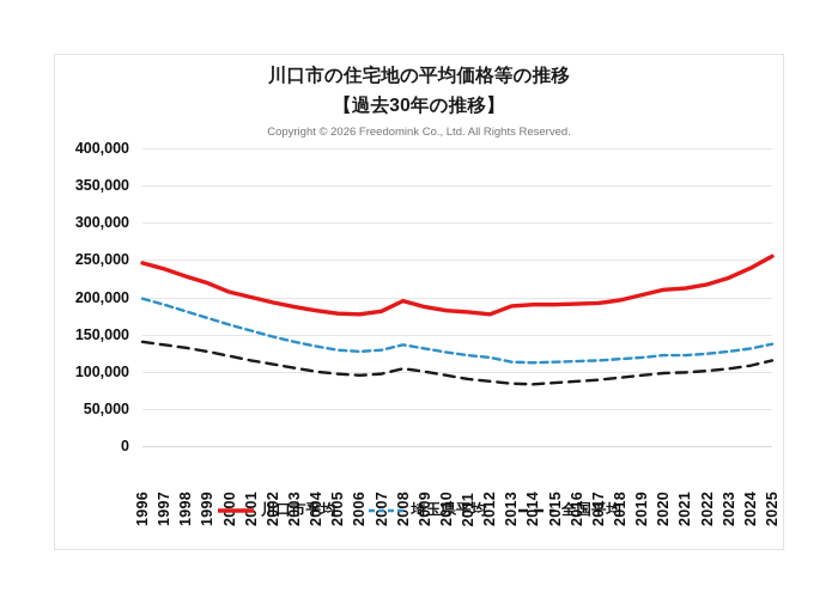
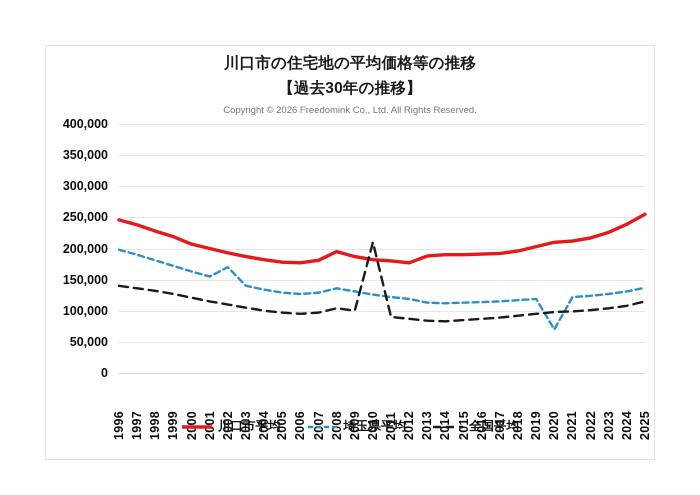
埼玉県平均/2002: 150000 -> 170000
全国平均/2010: 100000 -> 210000
埼玉県平均/2020: 120000 -> 70000
